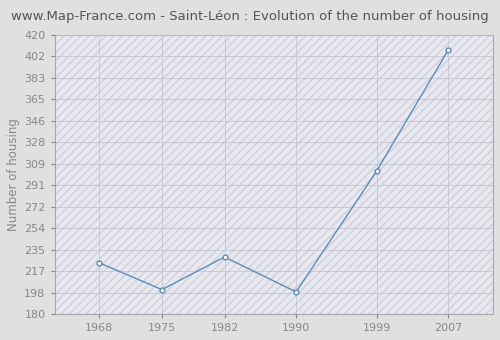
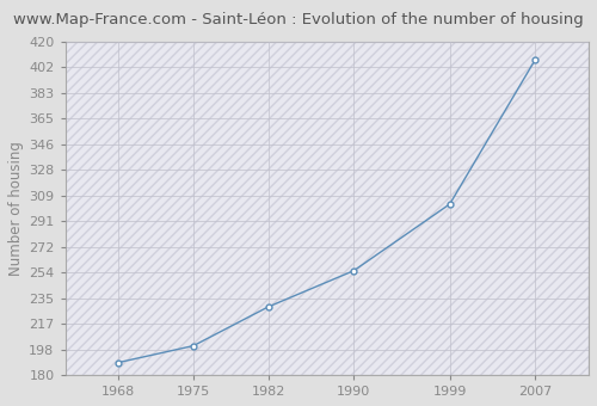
1968: 224 -> 189
1990: 199 -> 255
